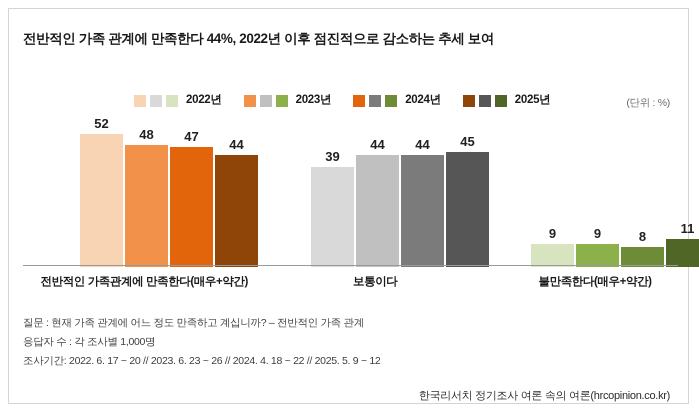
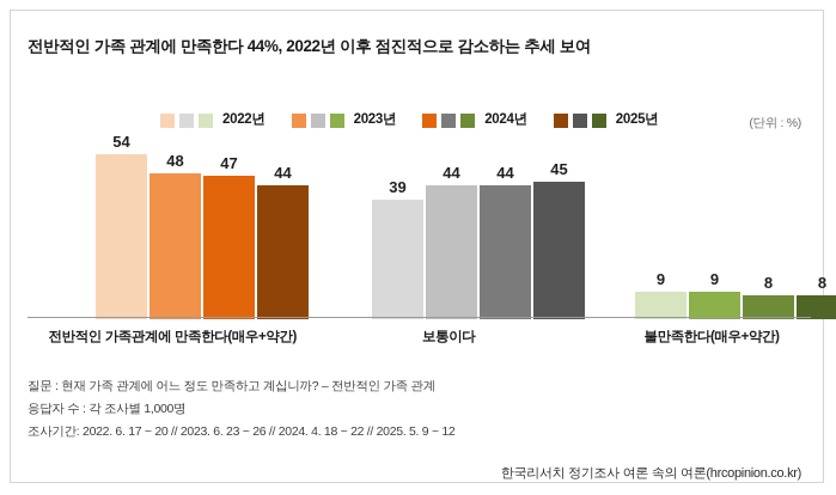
2022년/전반적인 가족관계에 만족한다(매우+약간): 52 -> 54
2025년/불만족한다(매우+약간): 11 -> 8
